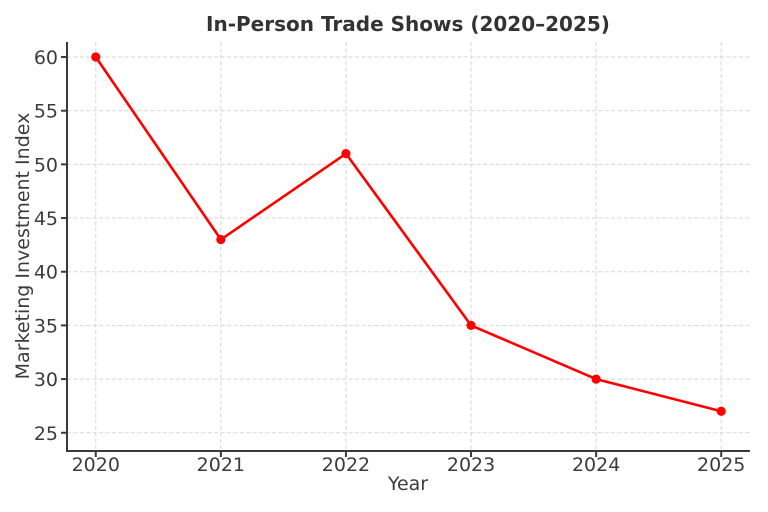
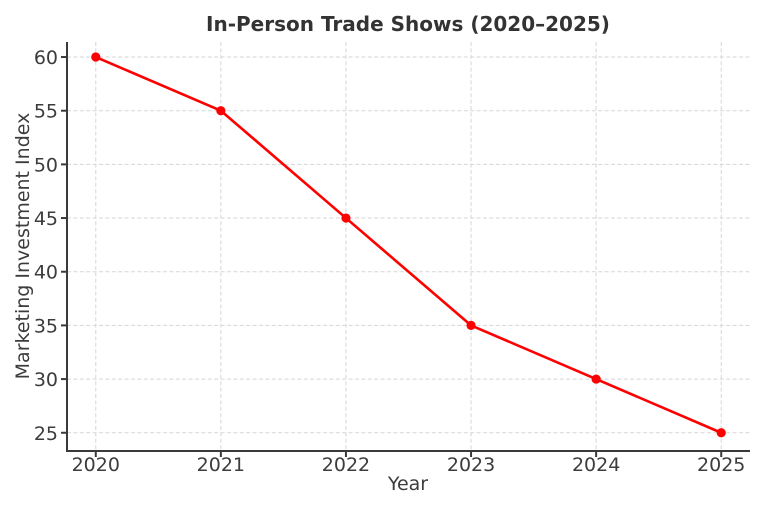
2021: 43 -> 55
2022: 51 -> 45
2025: 27 -> 25
